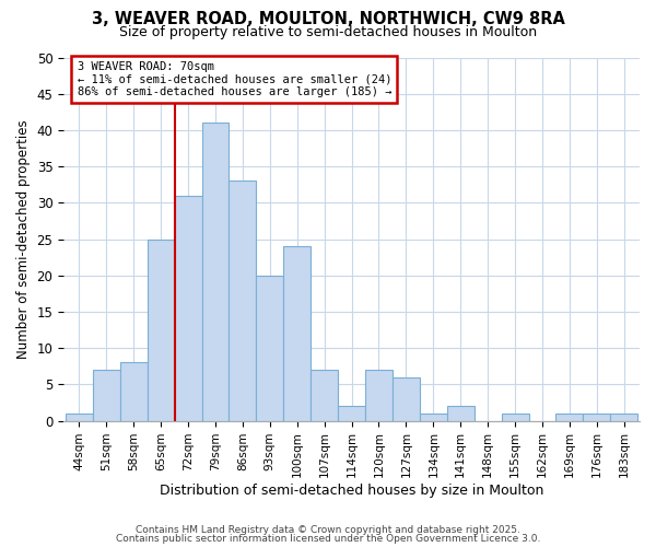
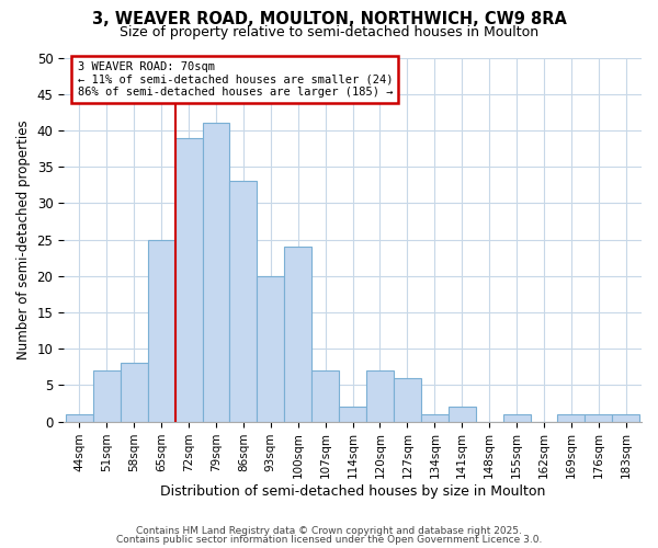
72sqm: 31 -> 39
